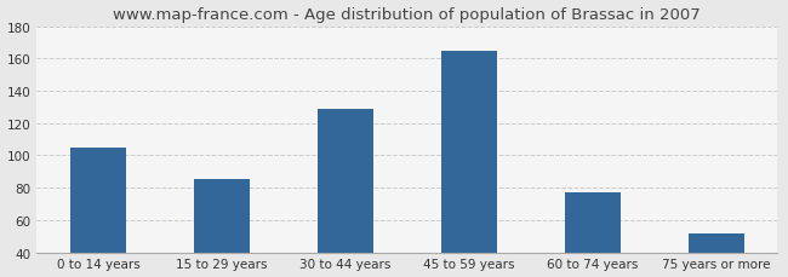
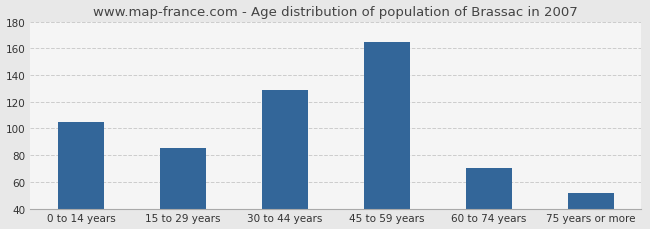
60 to 74 years: 77 -> 70
